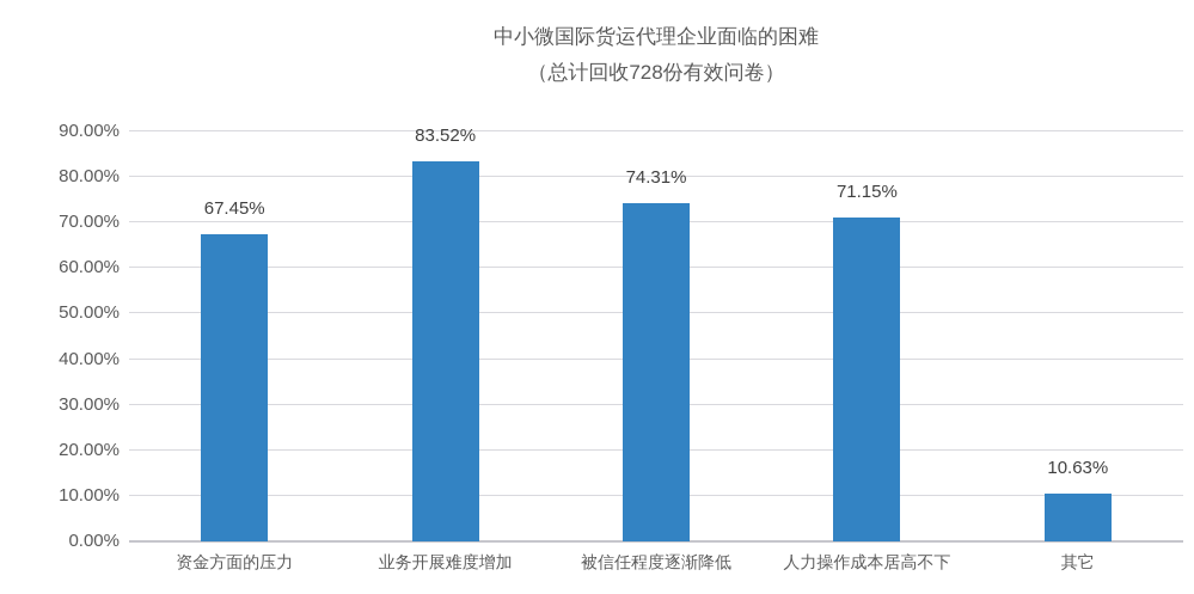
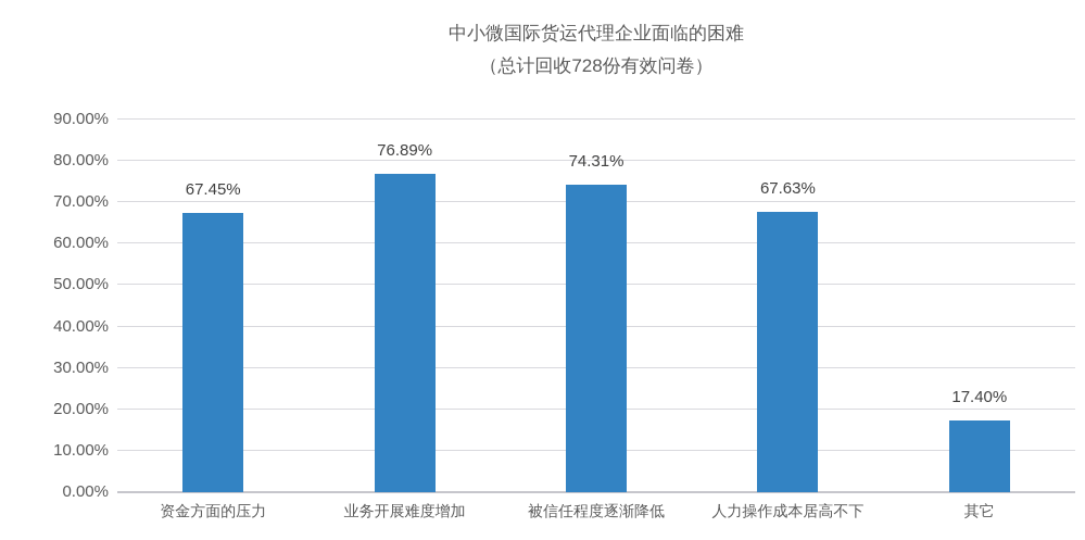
业务开展难度增加: 83.52% -> 76.89%
人力操作成本居高不下: 71.15% -> 67.63%
其它: 10.63% -> 17.40%
